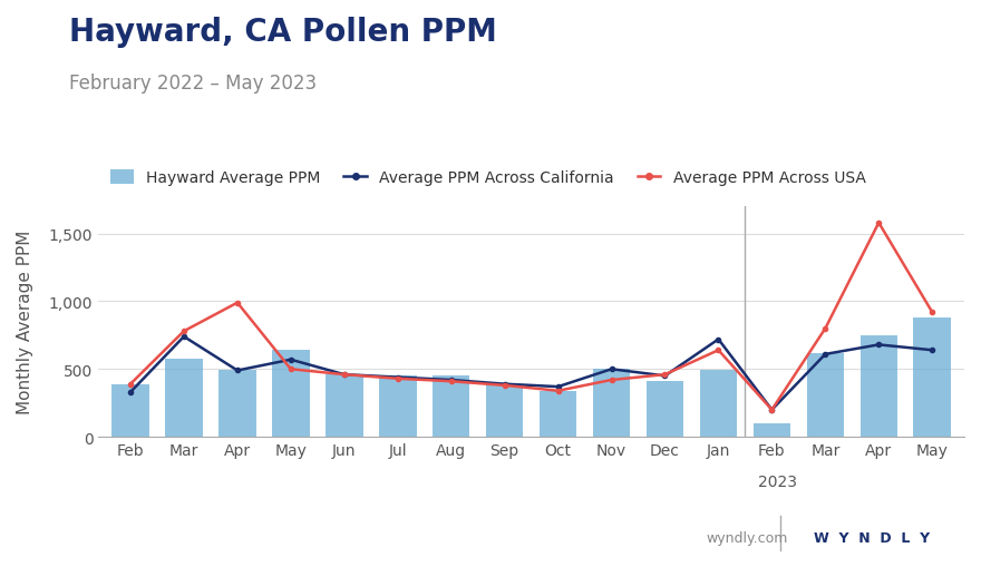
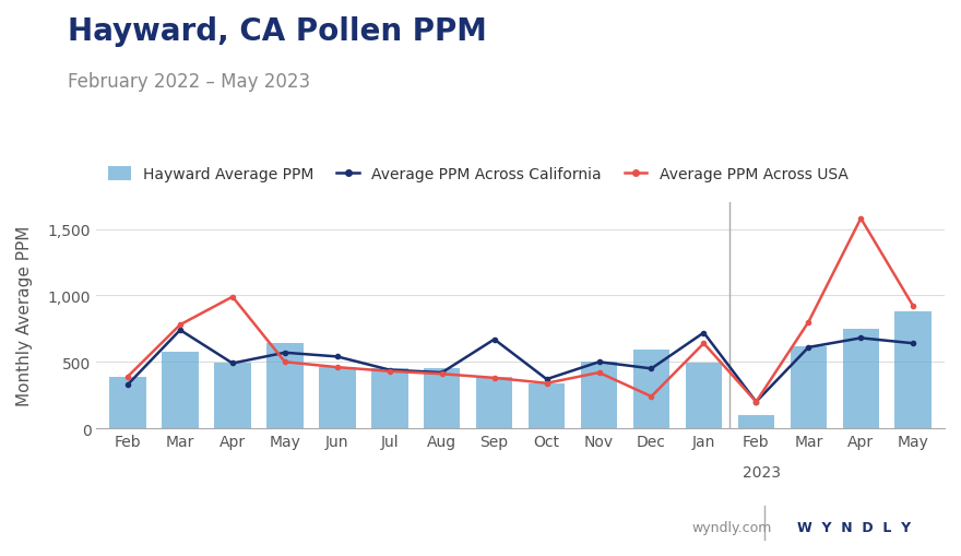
Average PPM Across California/Jun: 460 -> 540
Average PPM Across California/Sep: 390 -> 670
Hayward Average PPM/Dec: 410 -> 590
Average PPM Across USA/Dec: 460 -> 240
